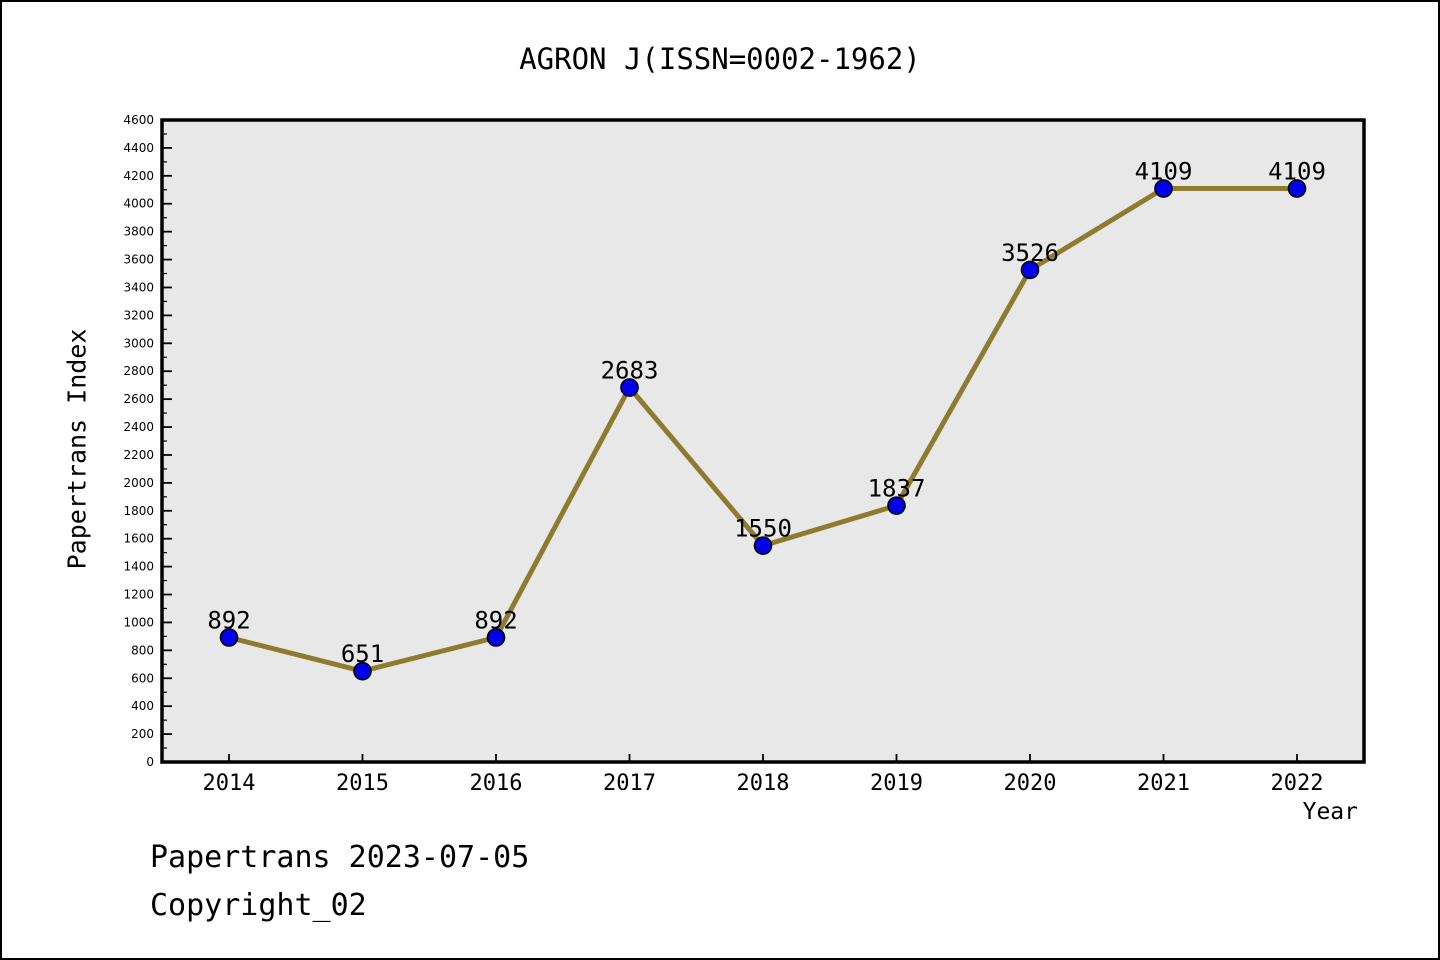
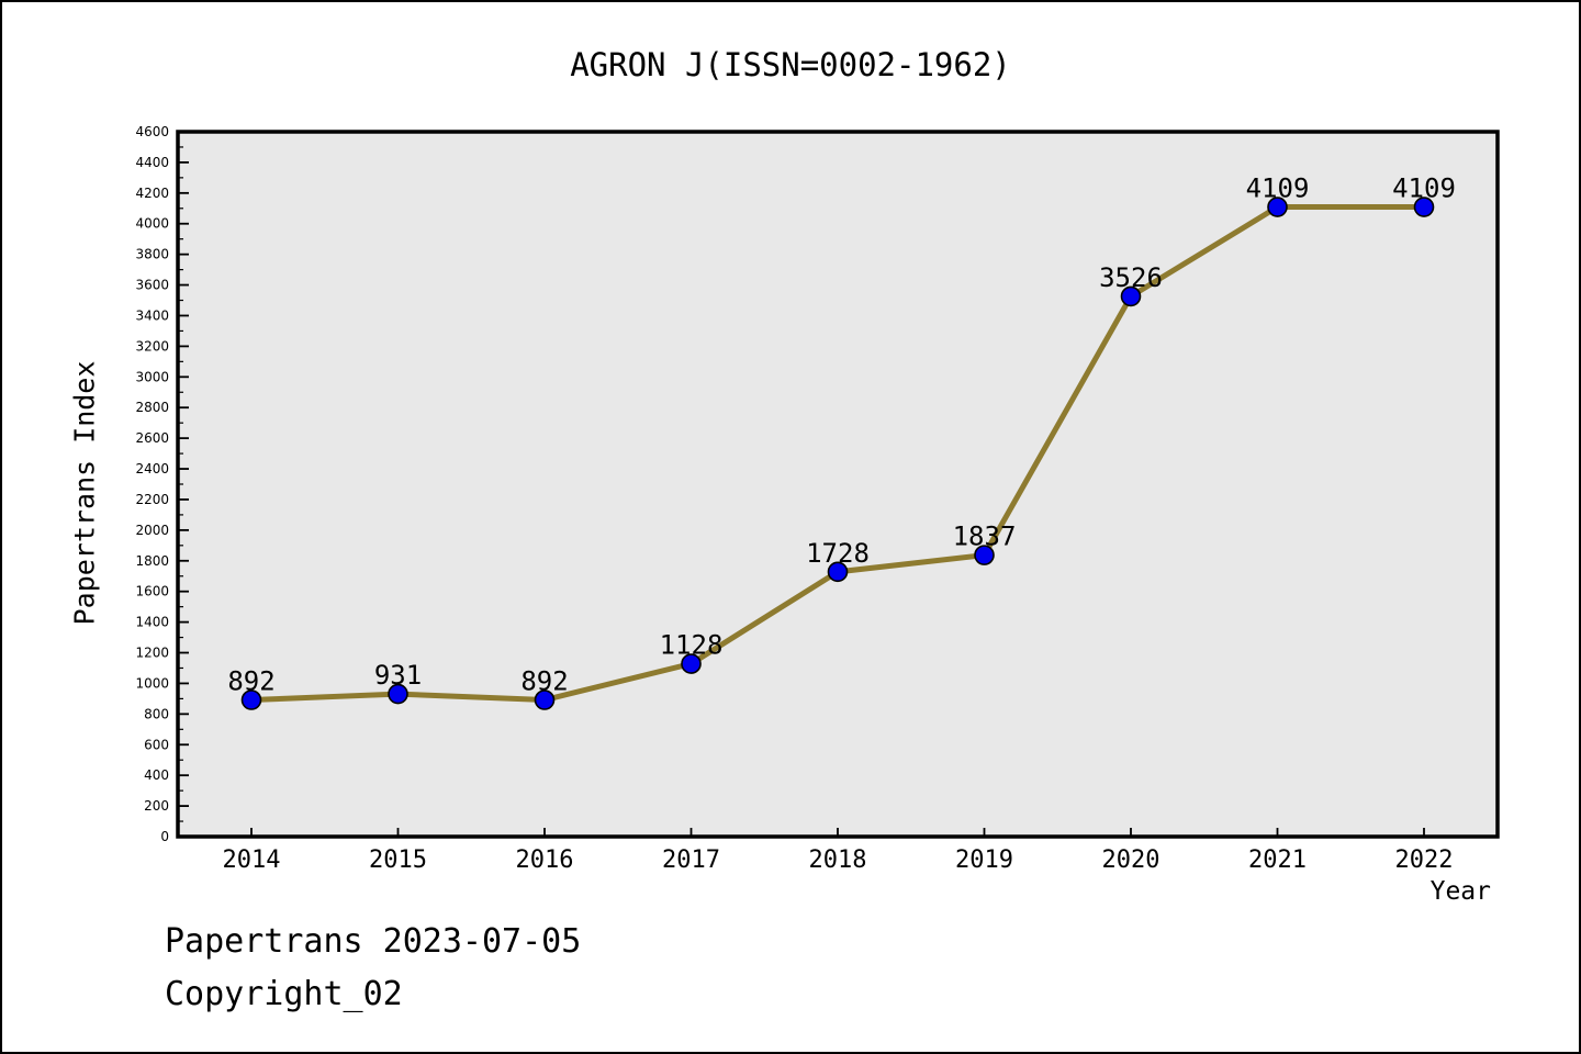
2015: 651 -> 931
2017: 2683 -> 1128
2018: 1550 -> 1728
